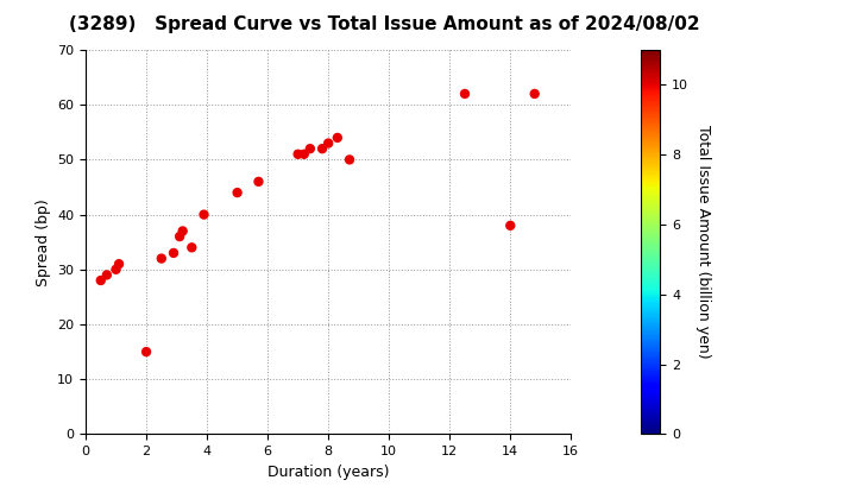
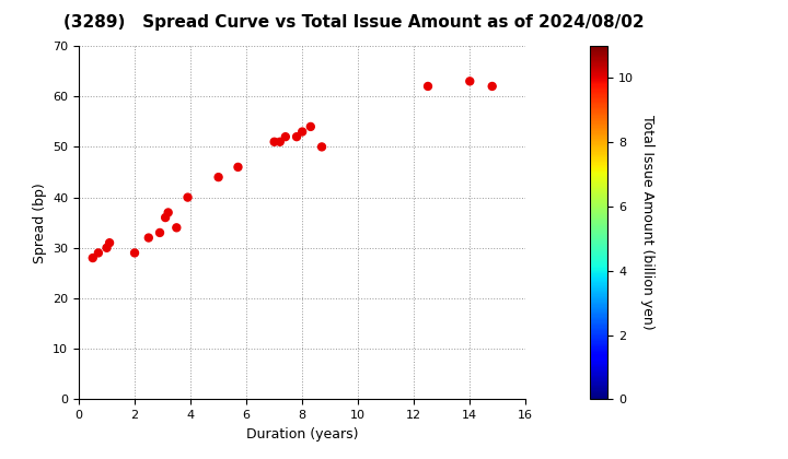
2: 15 -> 29
14: 38 -> 63
